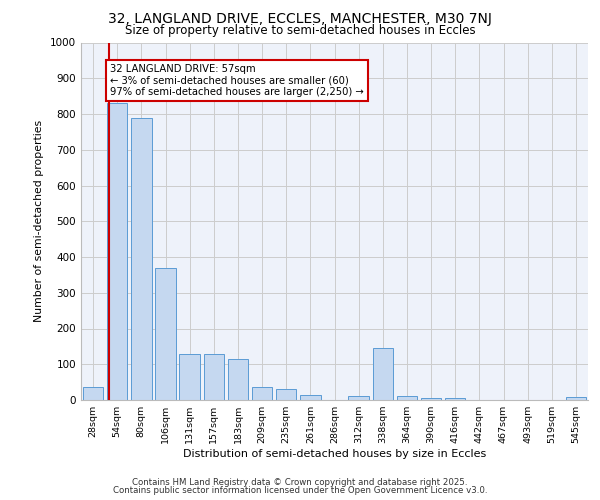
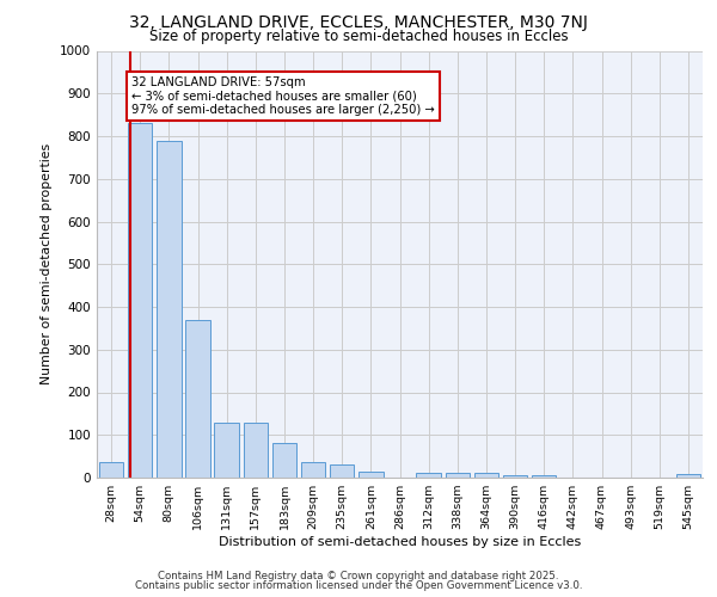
183sqm: 115 -> 82
338sqm: 145 -> 12
